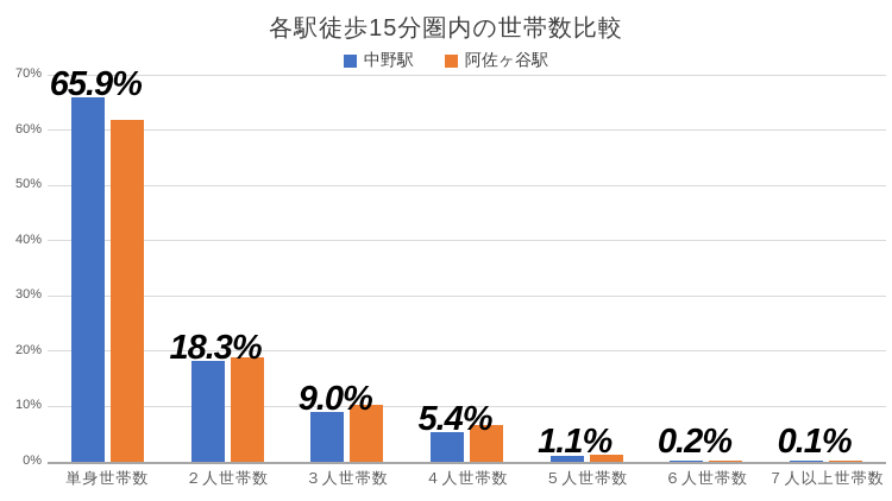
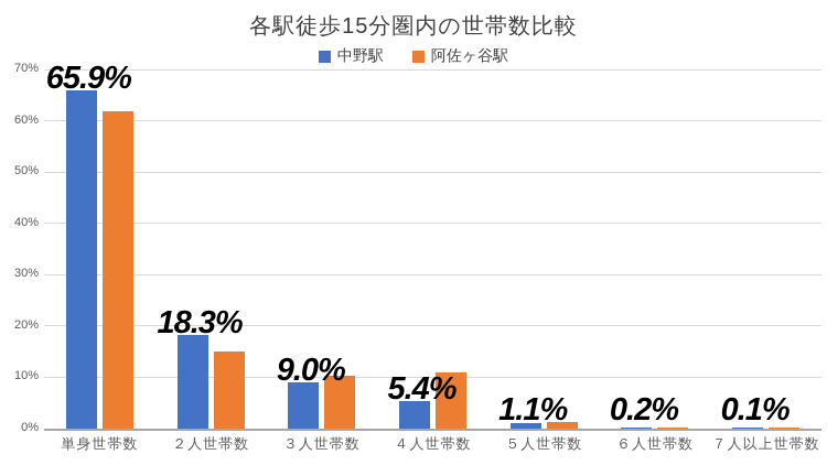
阿佐ヶ谷駅/２人世帯数: 19% -> 15%
阿佐ヶ谷駅/４人世帯数: 7% -> 11%
